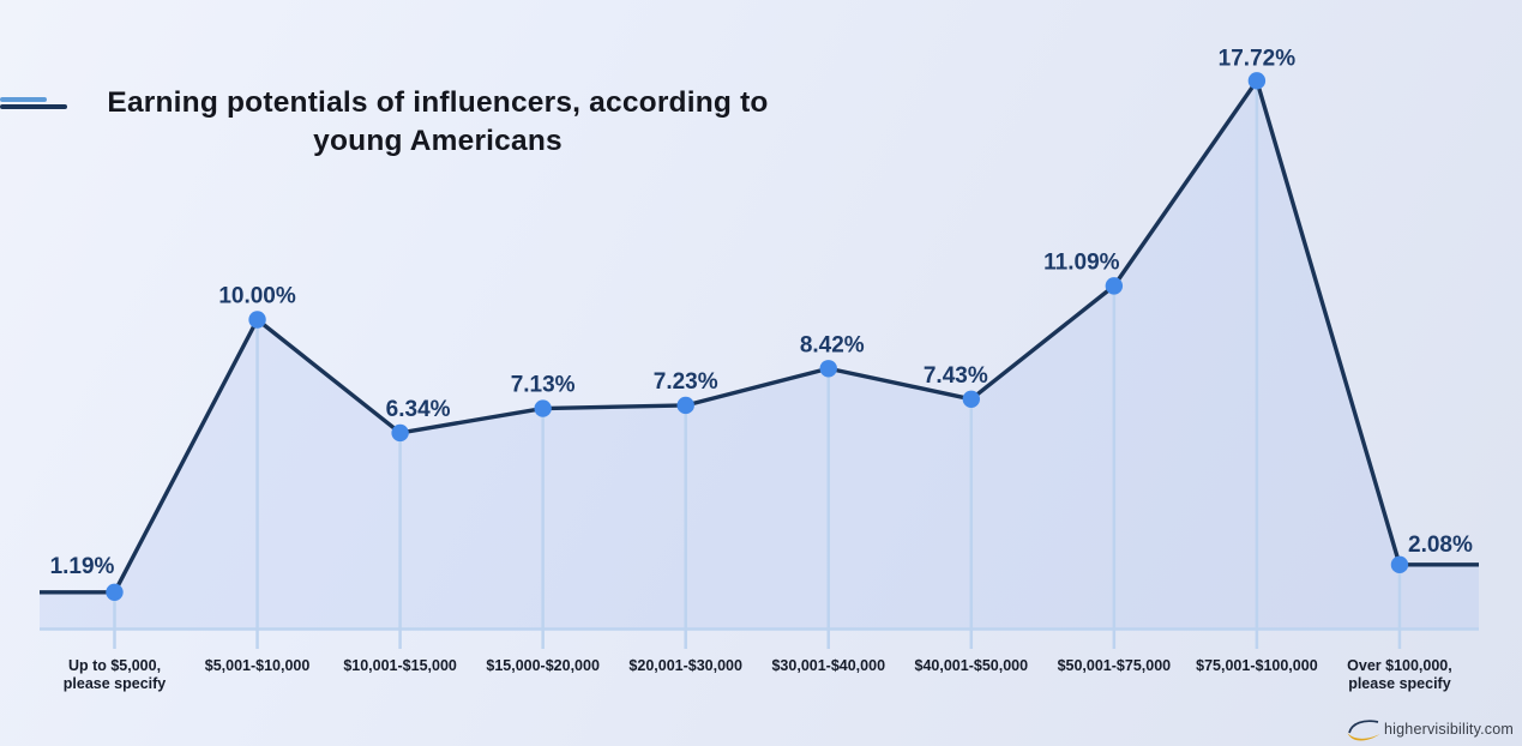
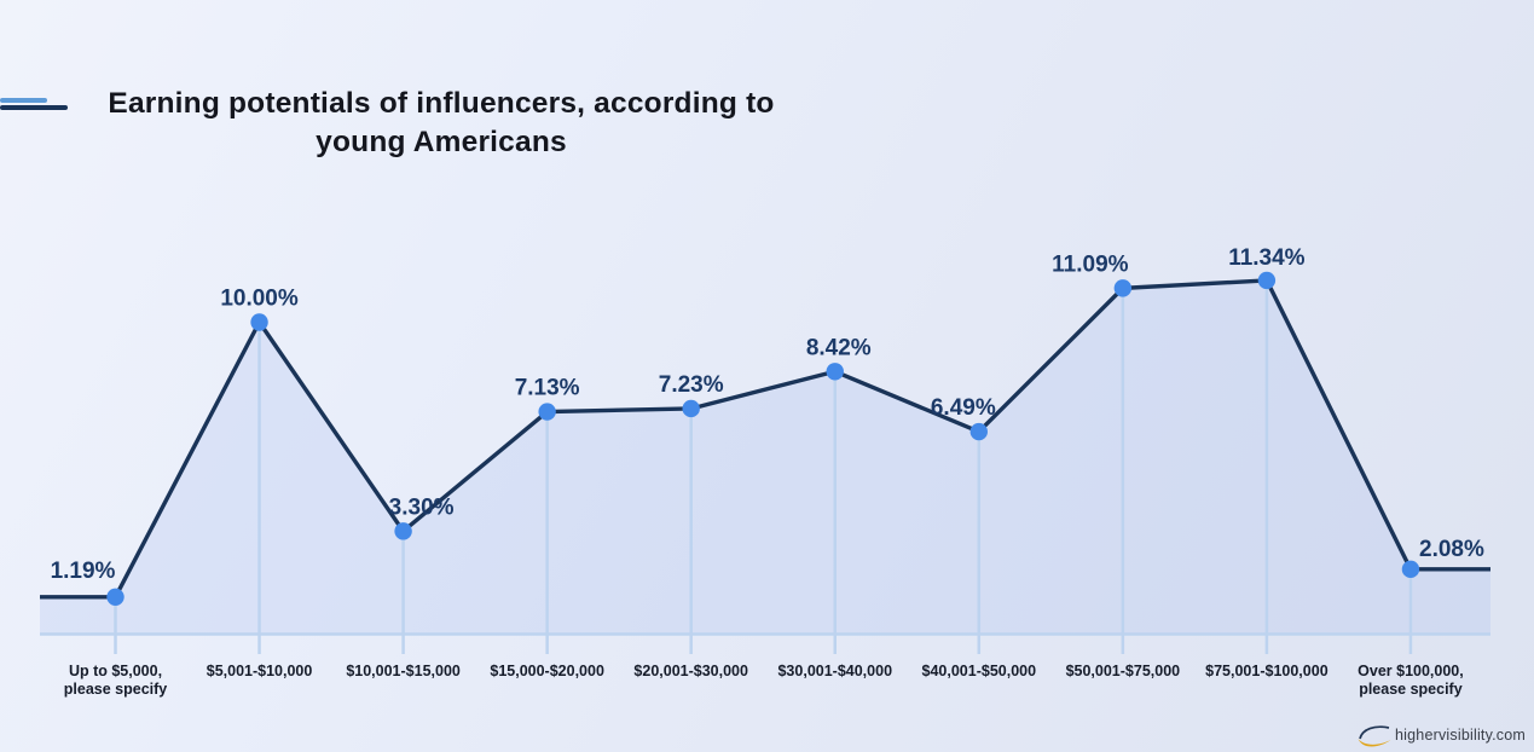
$10,001-$15,000: 6.34% -> 3.30%
$40,001-$50,000: 7.43% -> 6.49%
$75,001-$100,000: 17.72% -> 11.34%
